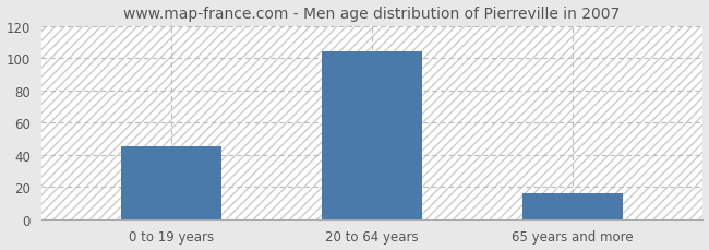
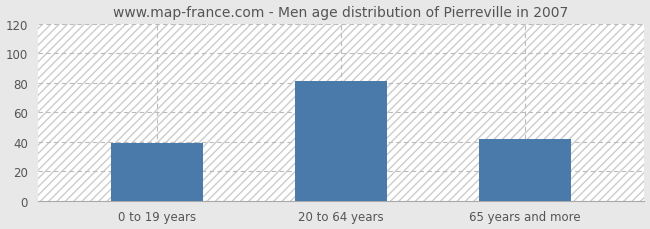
0 to 19 years: 45 -> 39
20 to 64 years: 104 -> 81
65 years and more: 16 -> 42
